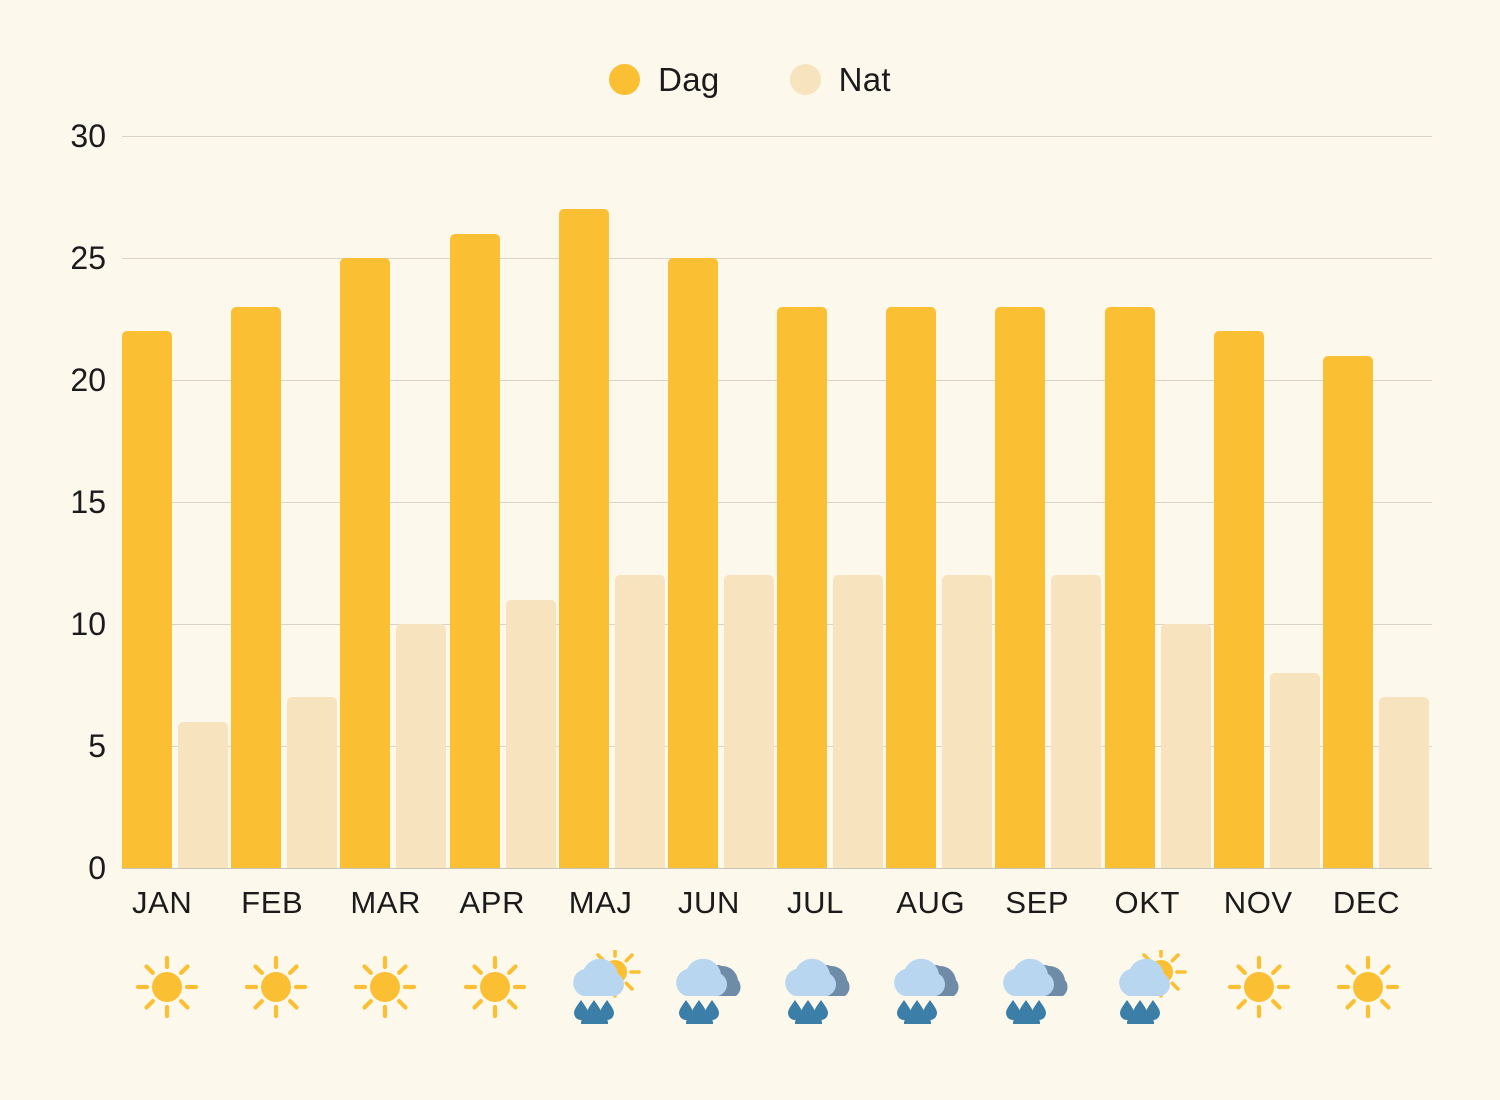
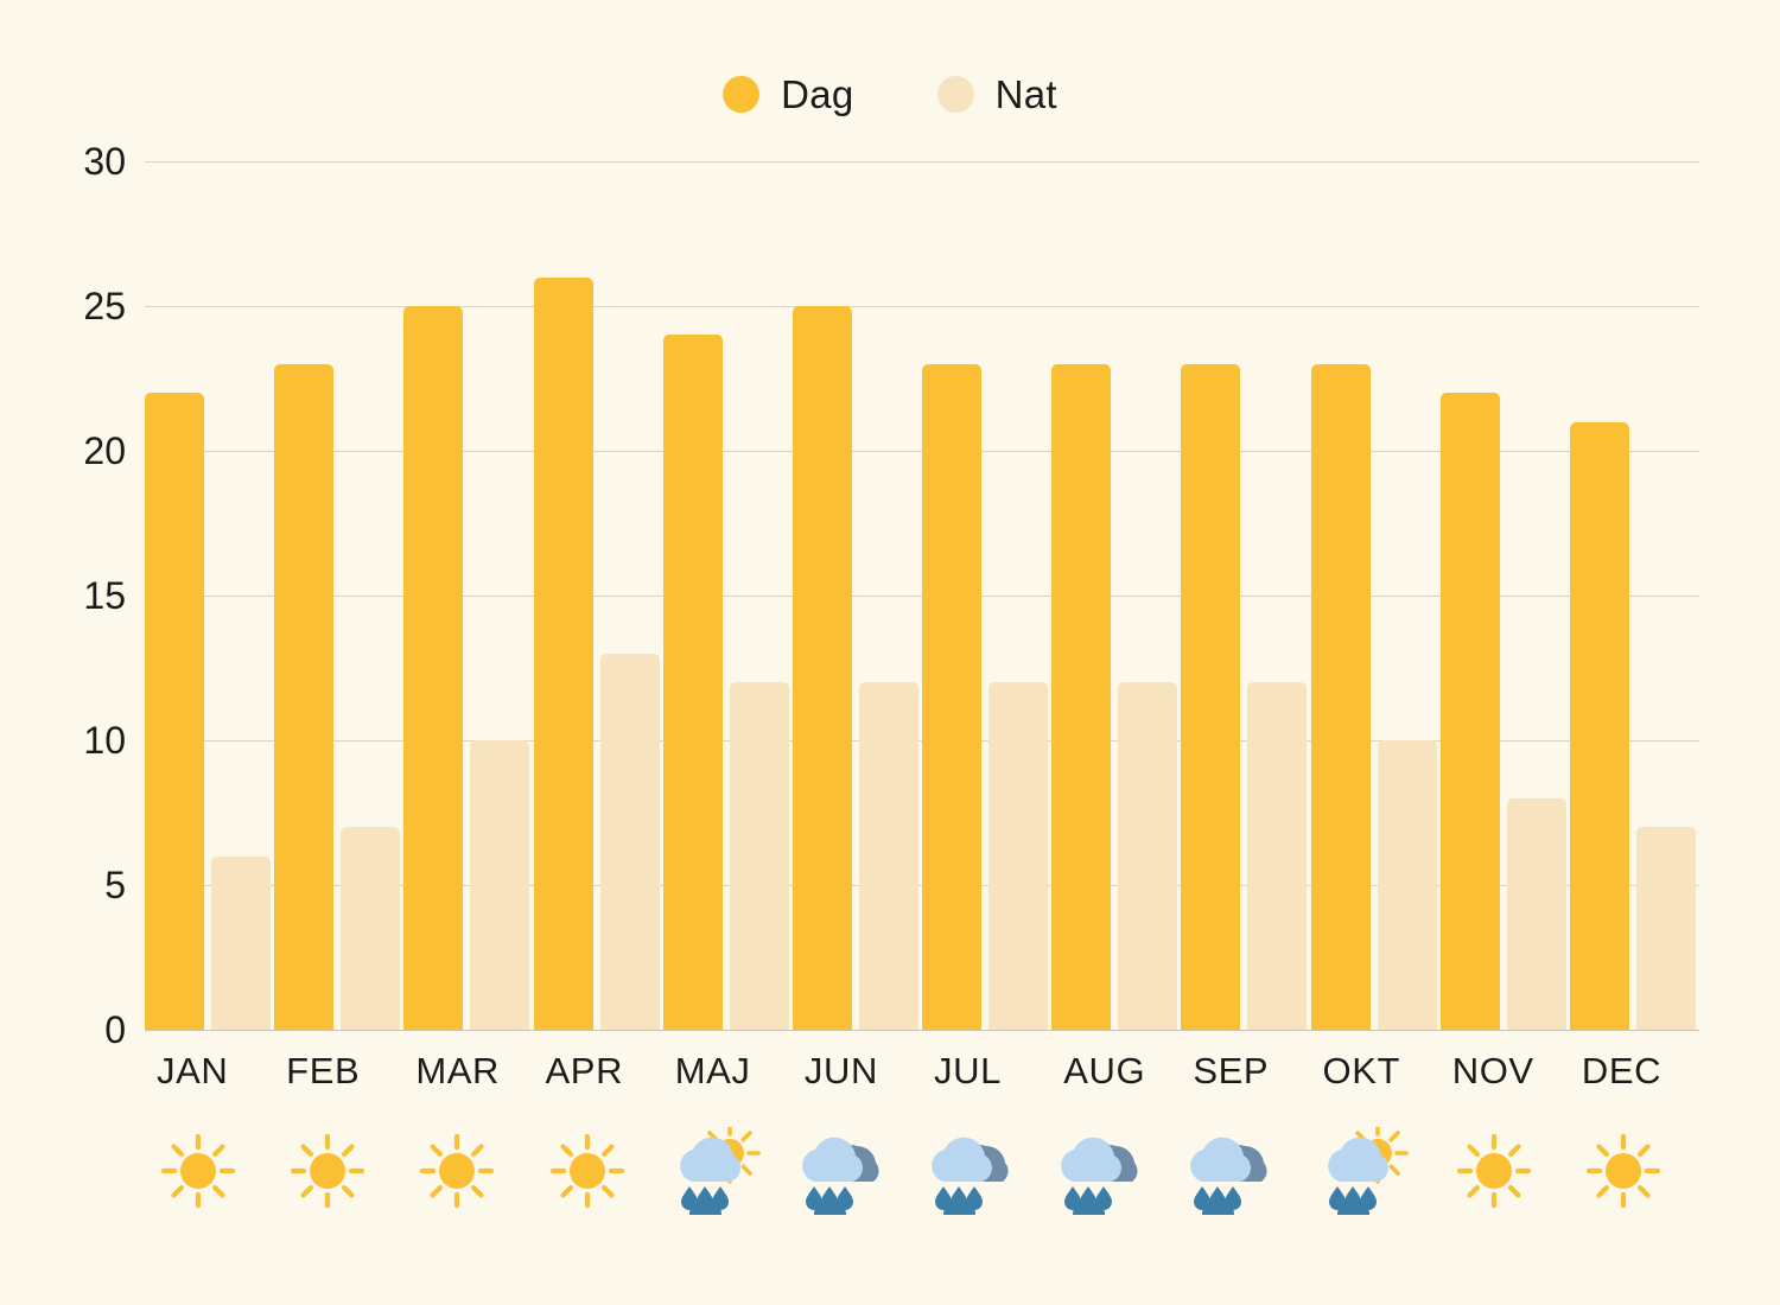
Nat/APR: 11 -> 13
Dag/MAJ: 27 -> 24
